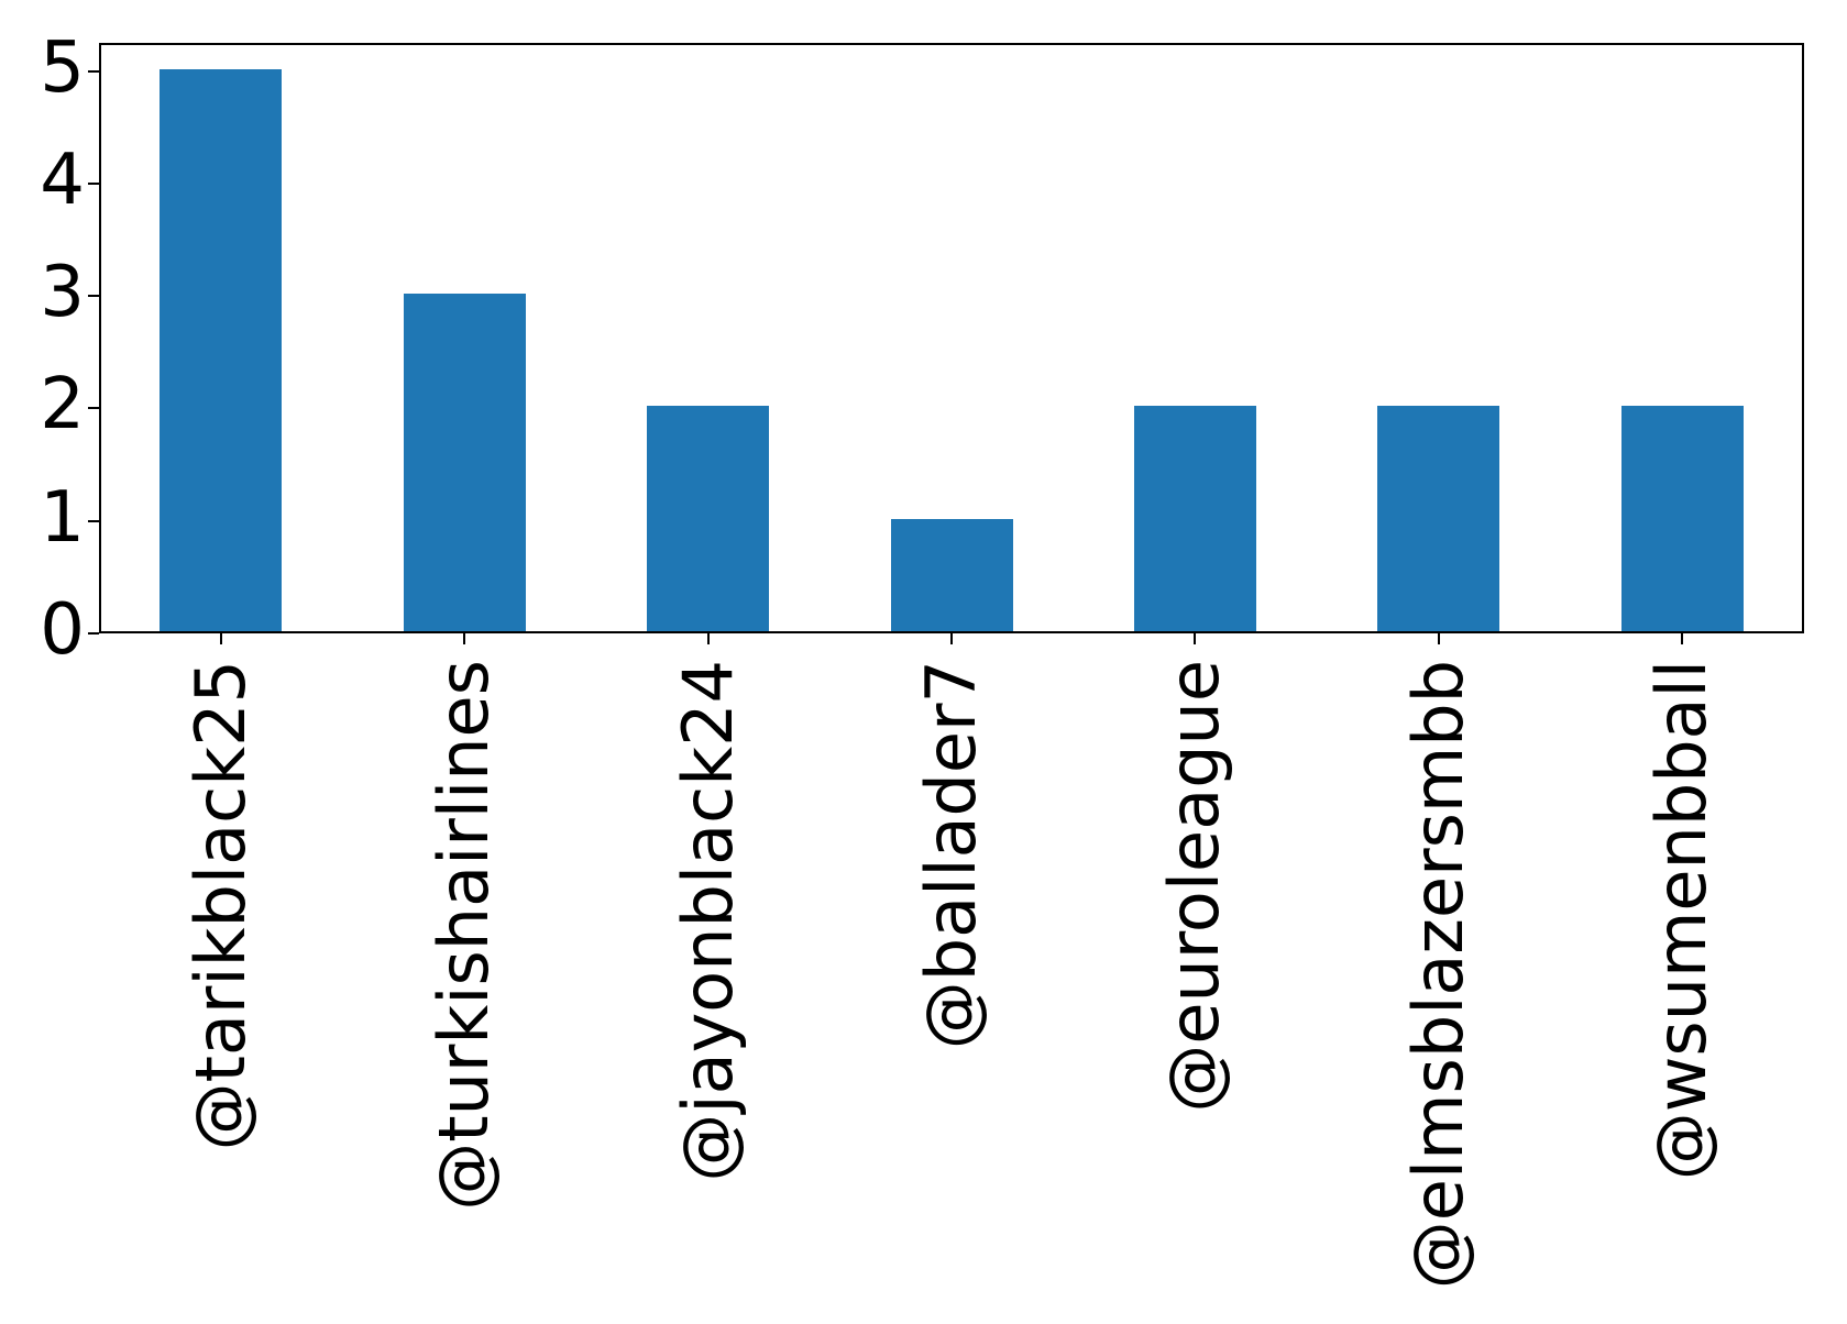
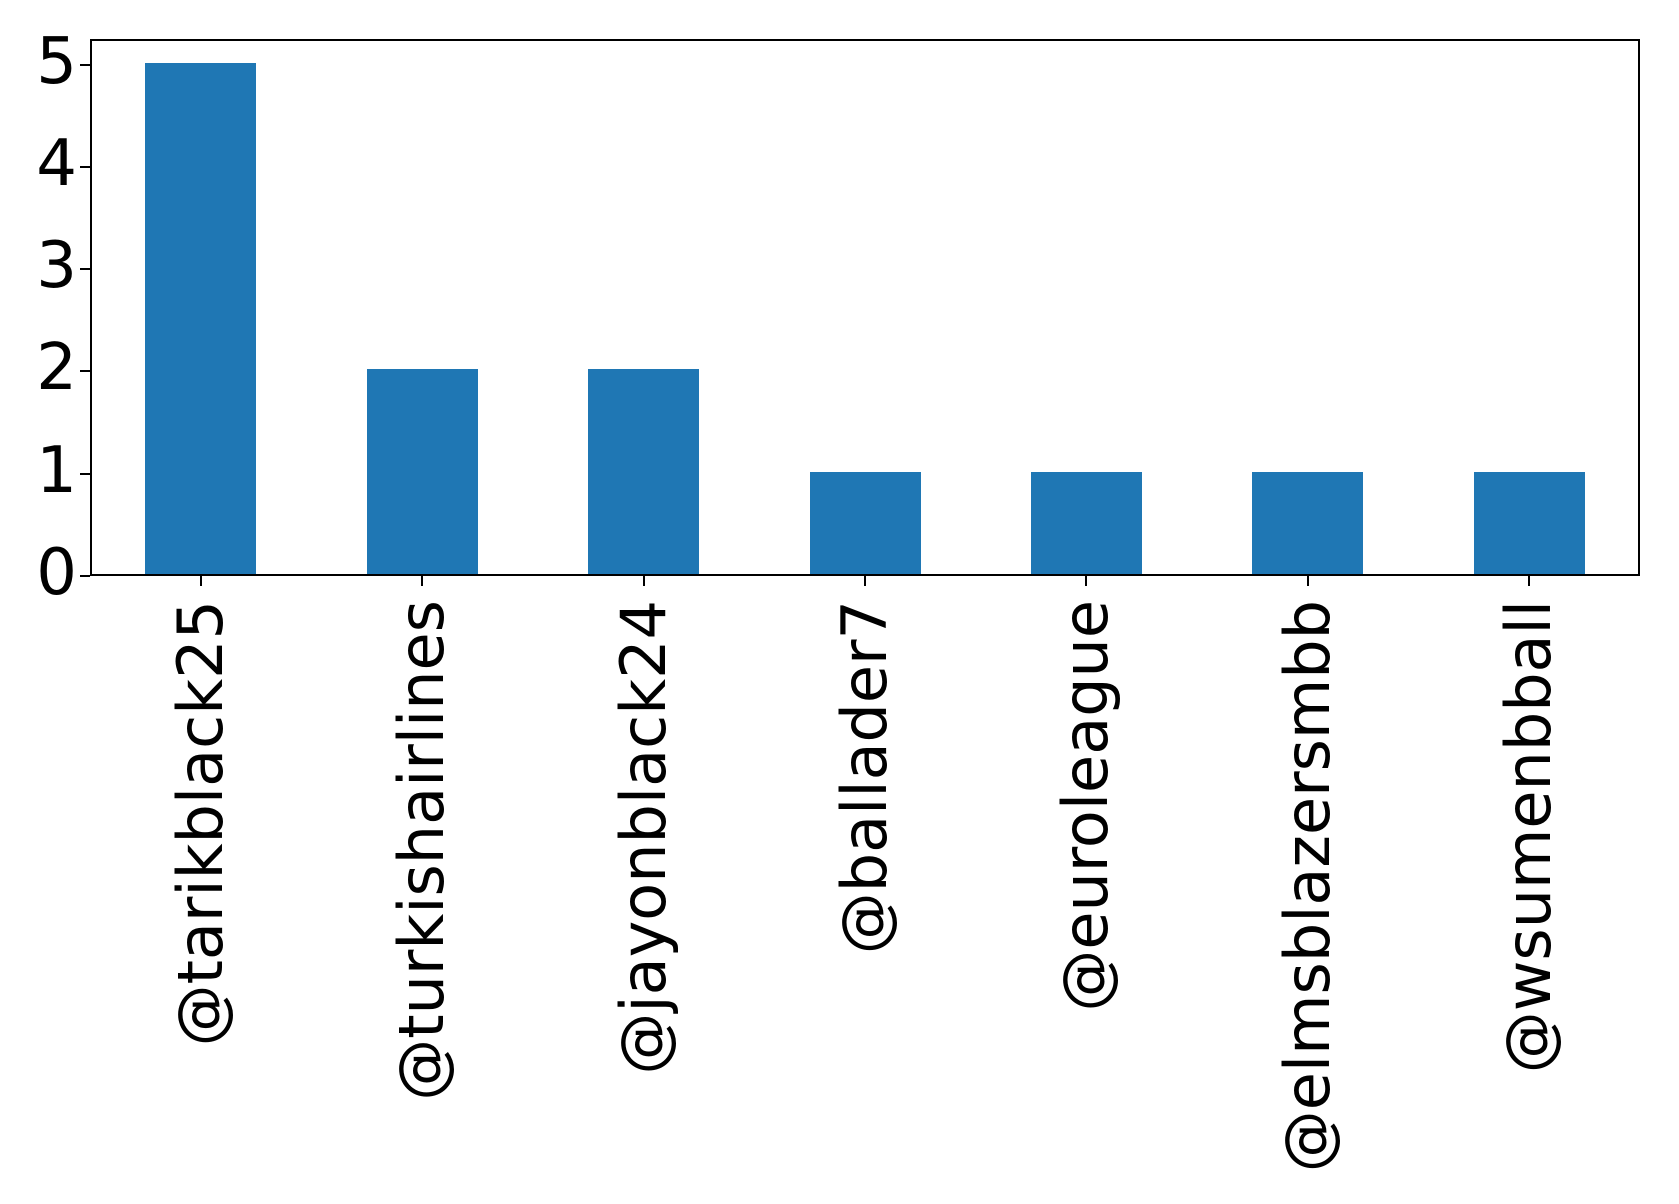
@turkishairlines: 3 -> 2
@euroleague: 2 -> 1
@elmsblazersmbb: 2 -> 1
@wsumenbball: 2 -> 1
